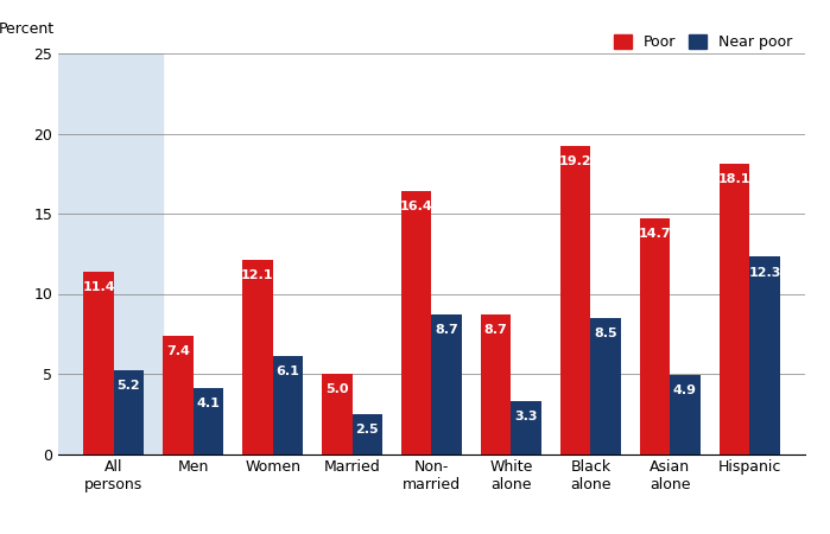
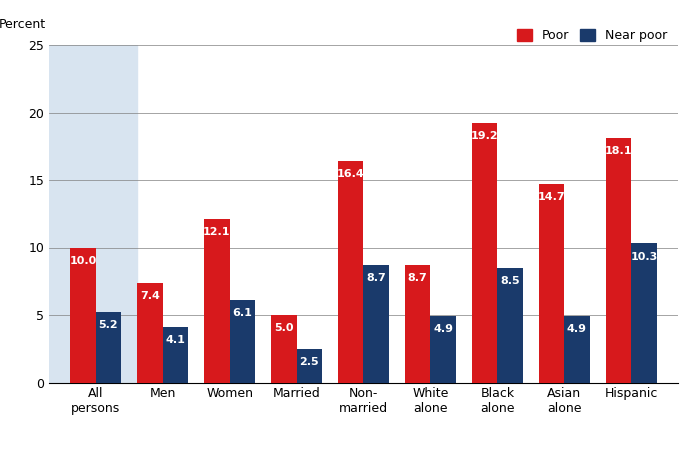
Poor/All persons: 11.4 -> 10.0
Near poor/White alone: 3.3 -> 4.9
Near poor/Hispanic: 12.3 -> 10.3
